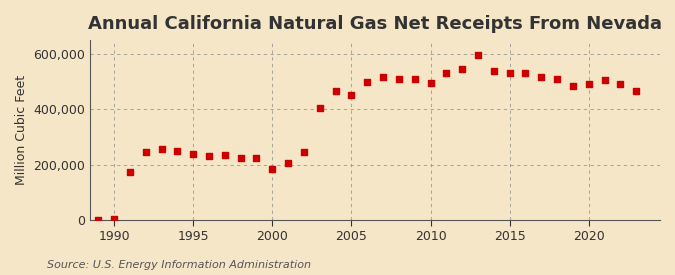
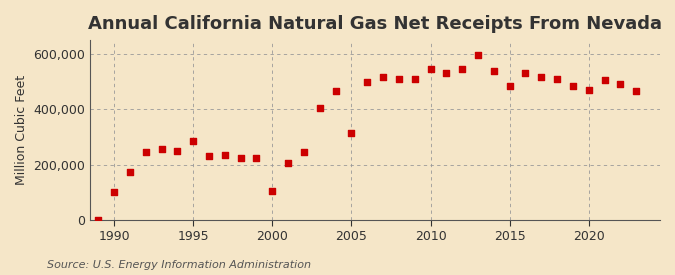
1990: 3,000 -> 100,000
1995: 240,000 -> 285,000
2000: 185,000 -> 105,000
2005: 450,000 -> 315,000
2010: 495,000 -> 545,000
2015: 530,000 -> 485,000
2020: 490,000 -> 470,000
